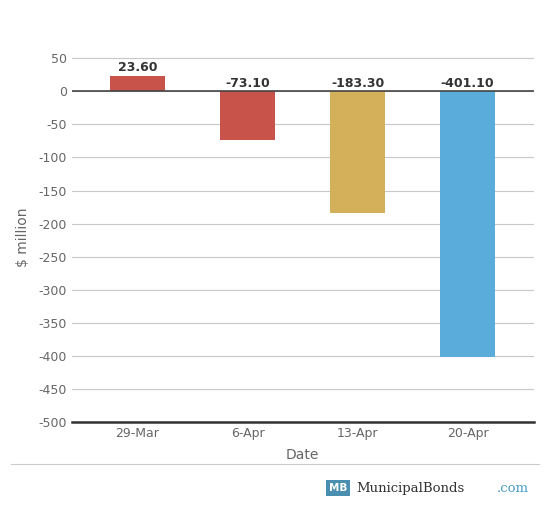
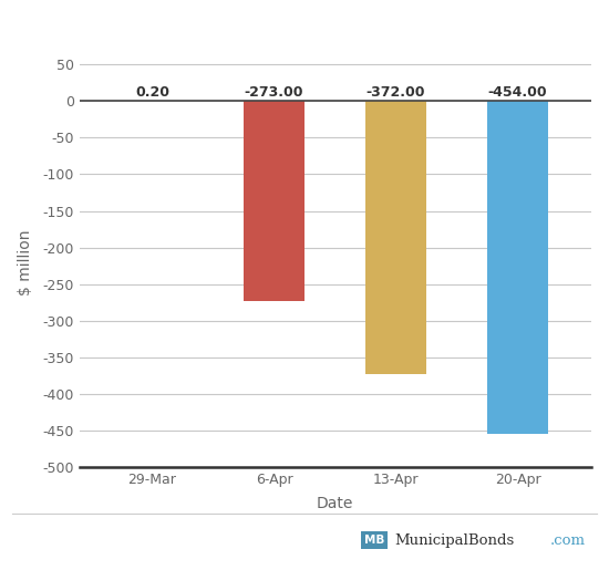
29-Mar: 23.60 -> 0.20
6-Apr: -73.10 -> -273.00
13-Apr: -183.30 -> -372.00
20-Apr: -401.10 -> -454.00
